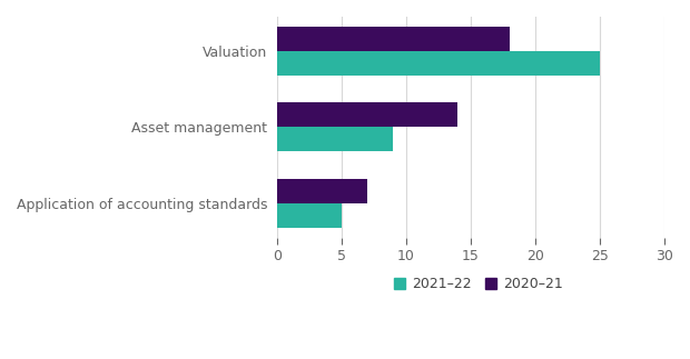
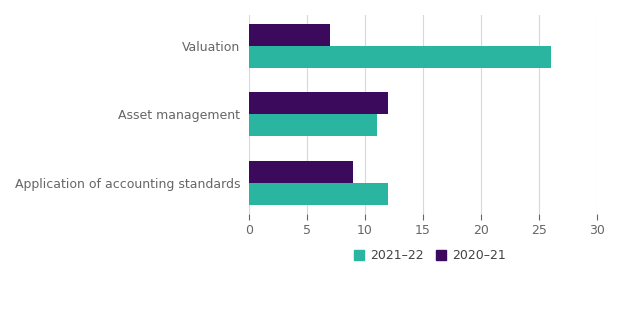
2020–21/Valuation: 18 -> 7
2021–22/Valuation: 25 -> 26
2020–21/Asset management: 14 -> 12
2021–22/Asset management: 9 -> 11
2020–21/Application of accounting standards: 7 -> 9
2021–22/Application of accounting standards: 5 -> 12
